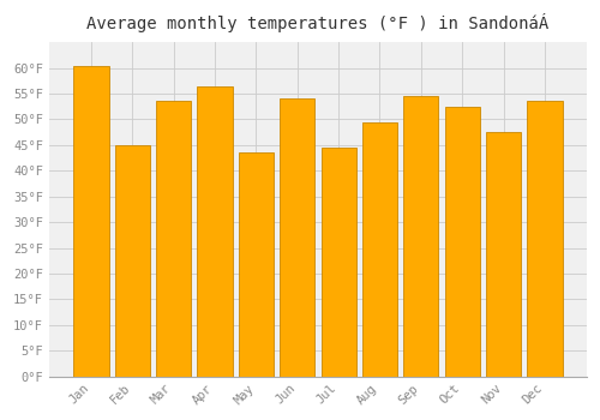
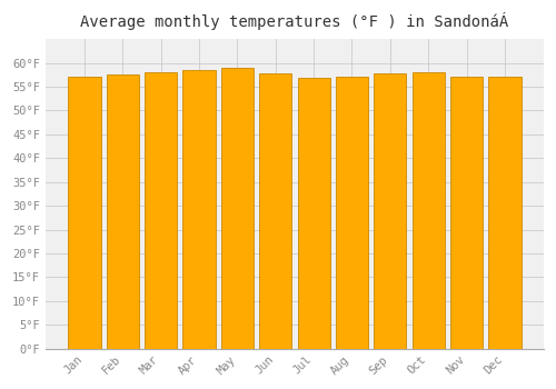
Jan: 60.5°F -> 57.2°F
Feb: 45.0°F -> 57.6°F
Mar: 53.5°F -> 58.1°F
Apr: 56.5°F -> 58.6°F
May: 43.5°F -> 59.0°F
Jun: 54.0°F -> 57.9°F
Jul: 44.5°F -> 56.8°F
Aug: 49.5°F -> 57.2°F
Sep: 54.5°F -> 57.9°F
Oct: 52.5°F -> 58.1°F
Nov: 47.5°F -> 57.2°F
Dec: 53.5°F -> 57.2°F
